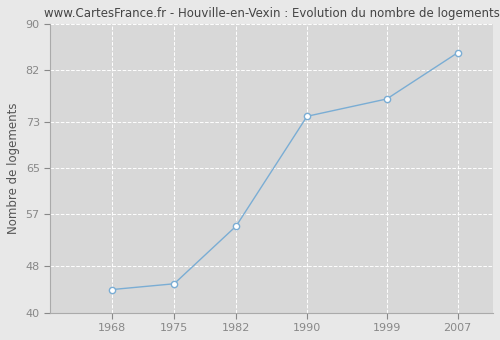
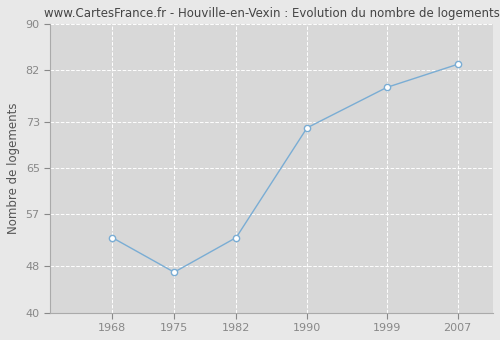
1968: 44 -> 53
1975: 45 -> 47
1982: 55 -> 53
1990: 74 -> 72
1999: 77 -> 79
2007: 85 -> 83
